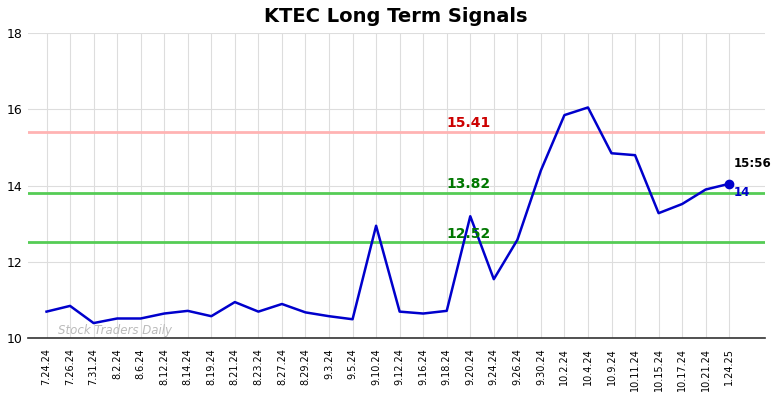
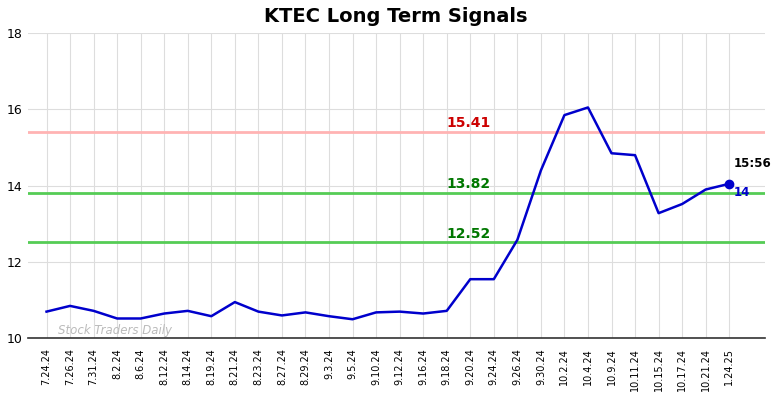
7.31.24: 10.40 -> 10.72
8.27.24: 10.90 -> 10.60
9.10.24: 12.95 -> 10.68
9.20.24: 13.20 -> 11.55
